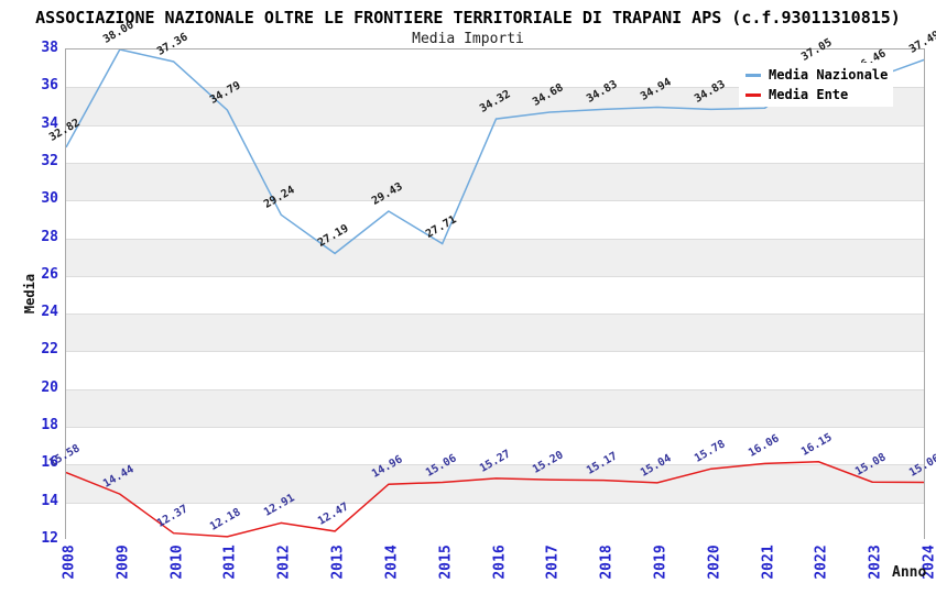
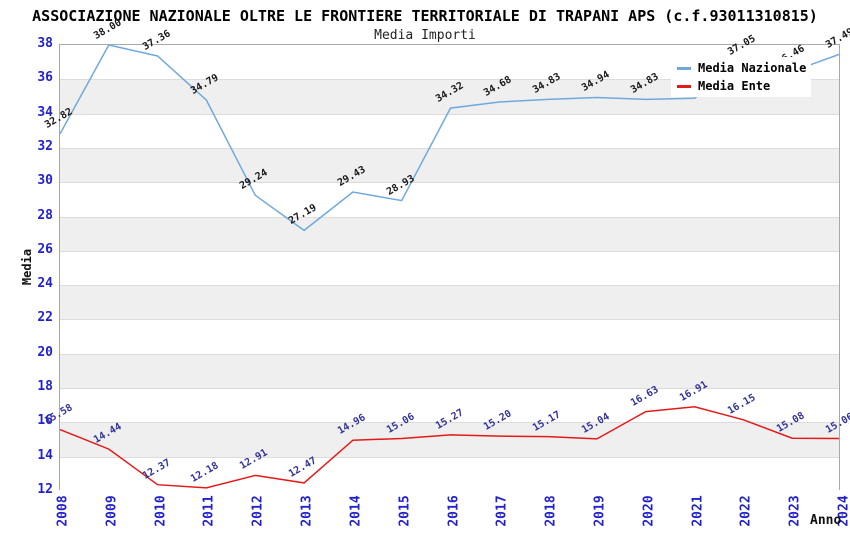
Media Nazionale/2015: 27.71 -> 28.93
Media Ente/2020: 15.78 -> 16.63
Media Ente/2021: 16.06 -> 16.91
